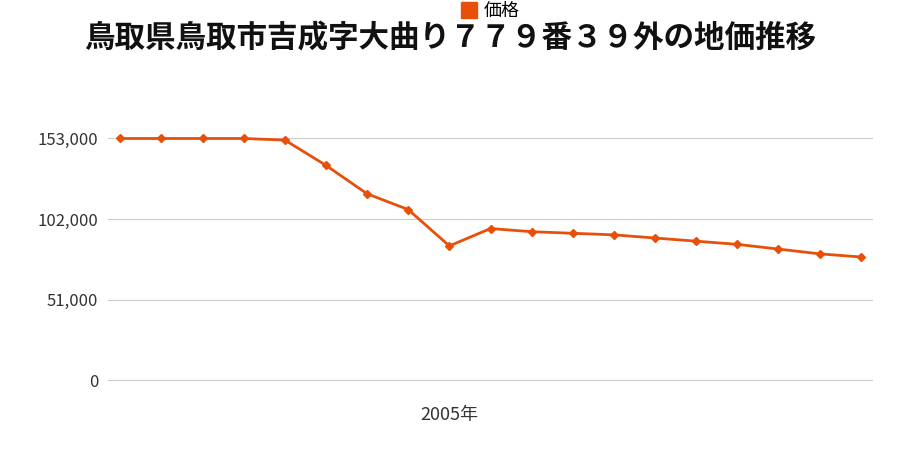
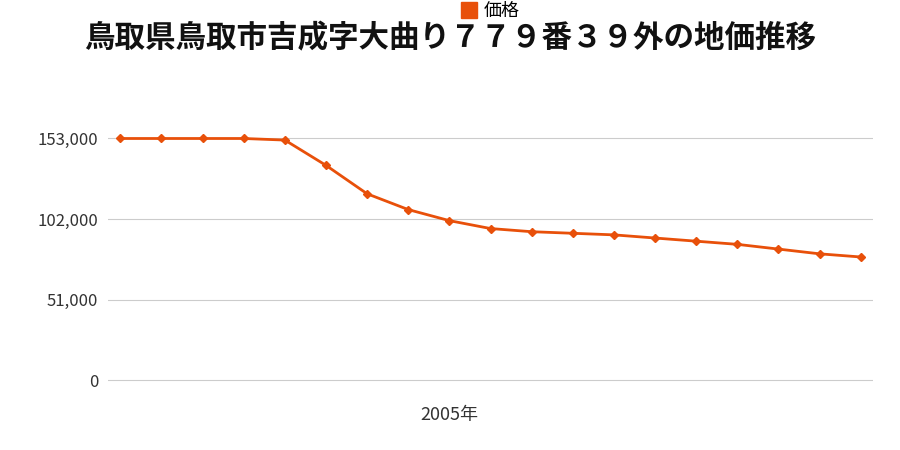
2005年: 85,000 -> 101,000
